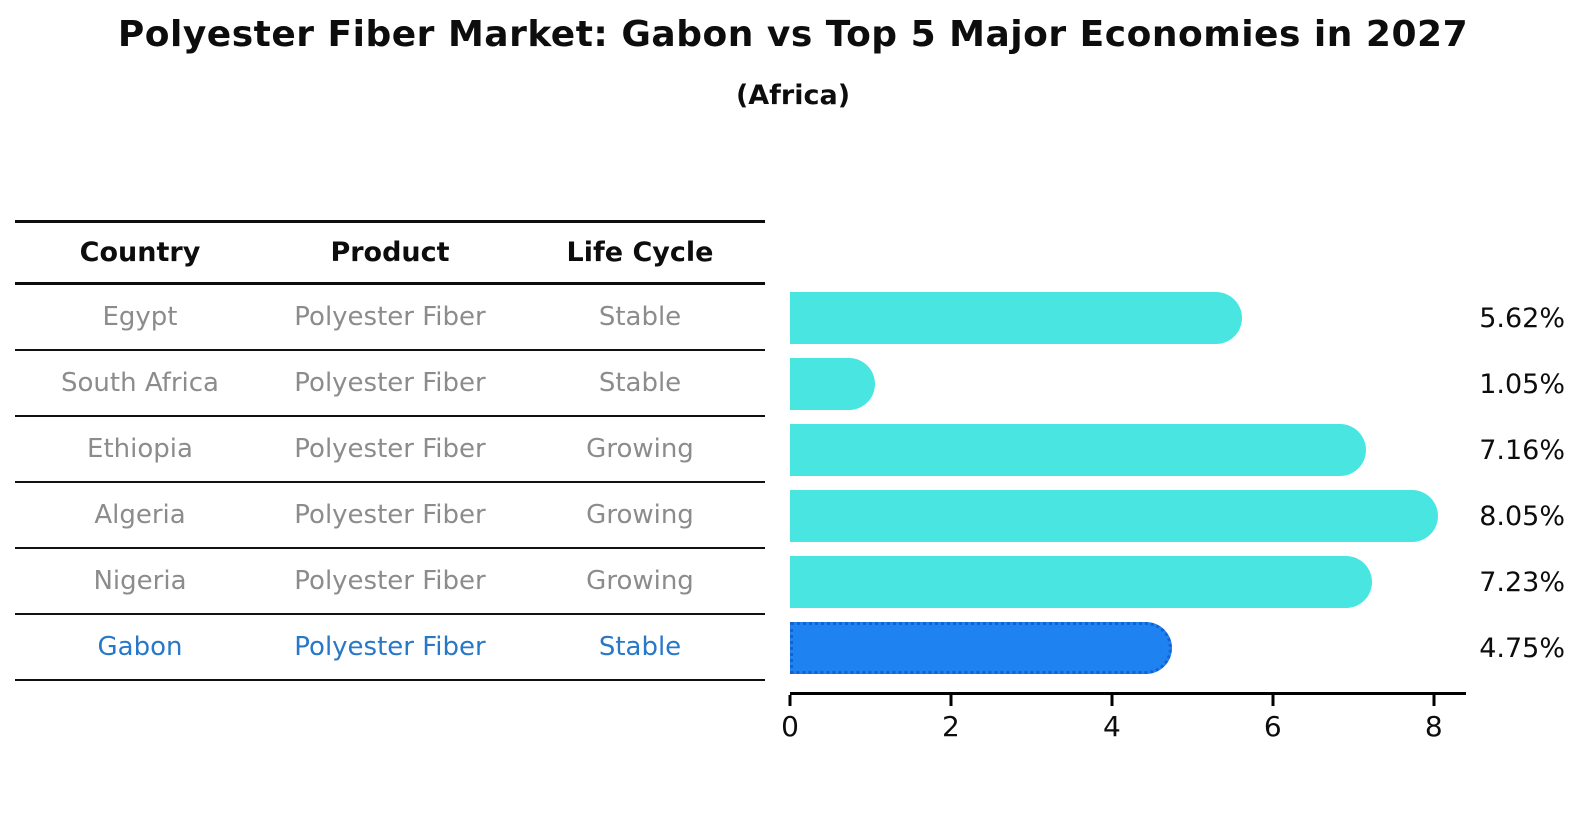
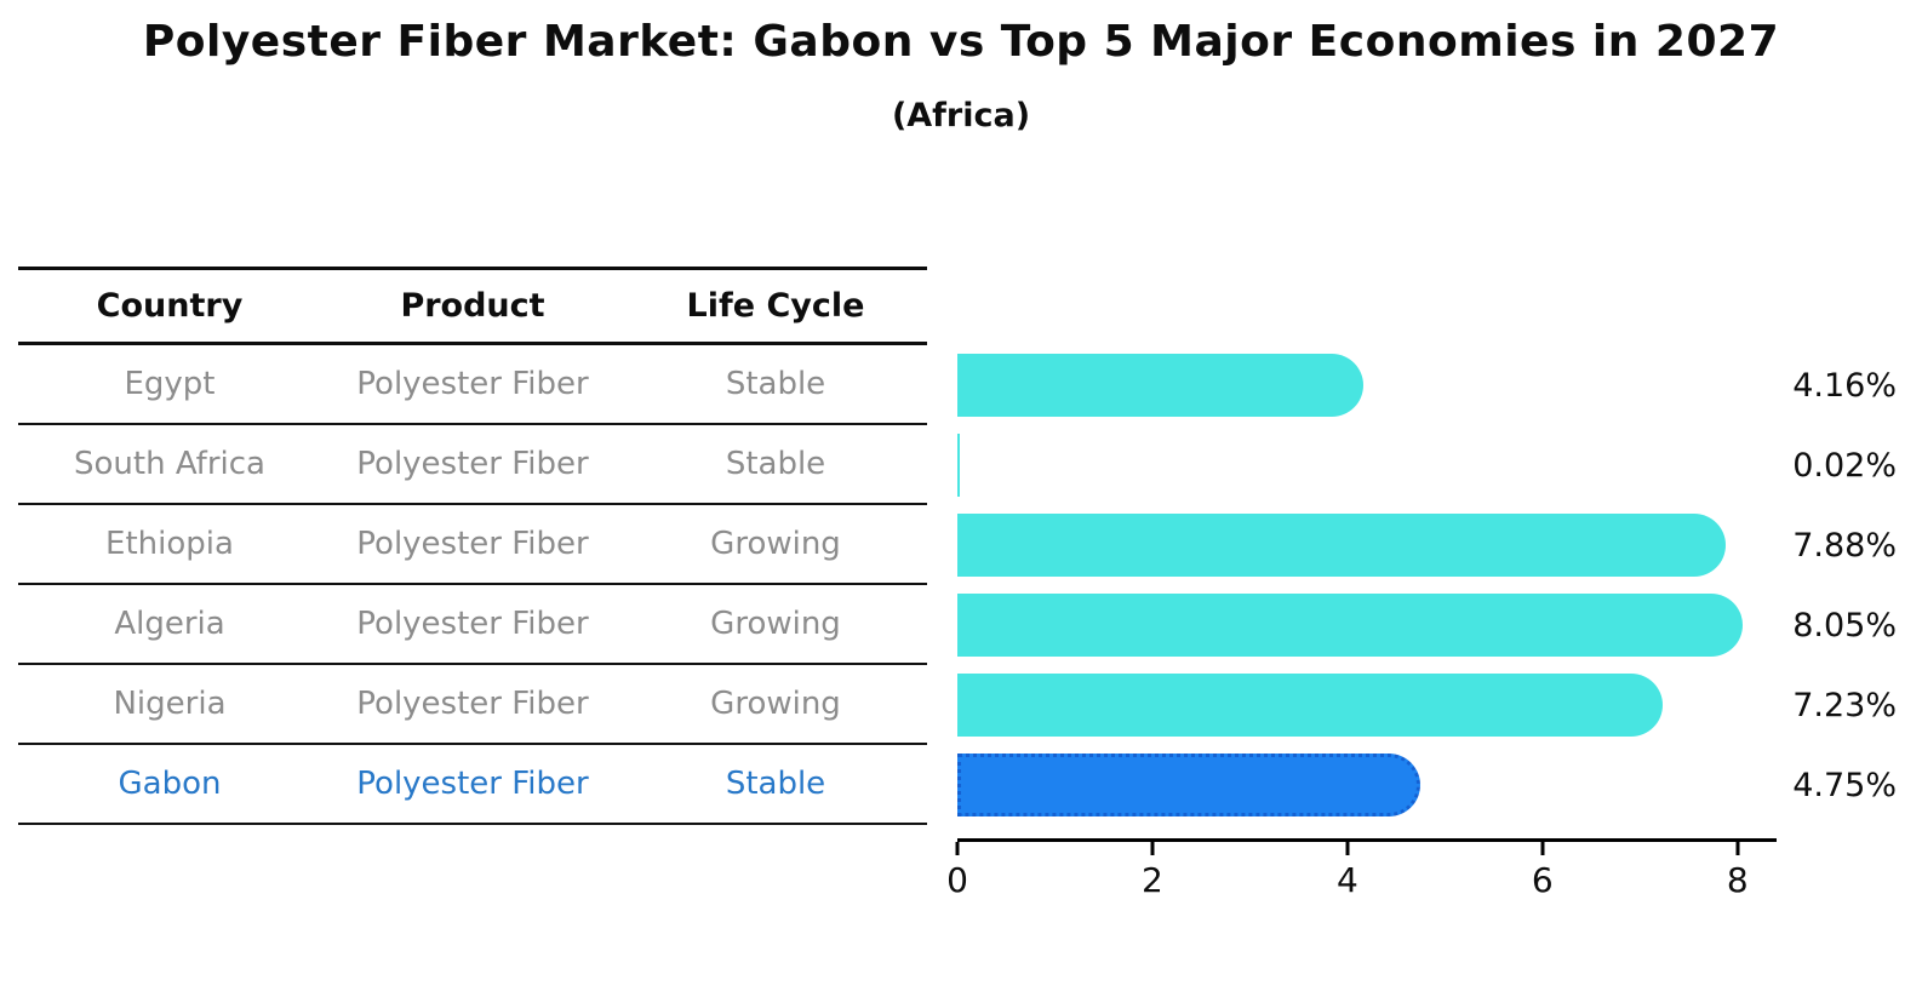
Egypt: 5.62% -> 4.16%
South Africa: 1.05% -> 0.02%
Ethiopia: 7.16% -> 7.88%
